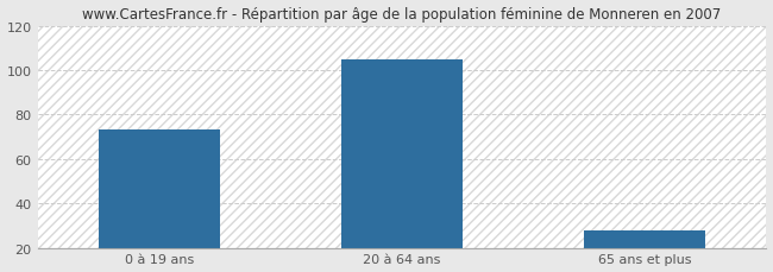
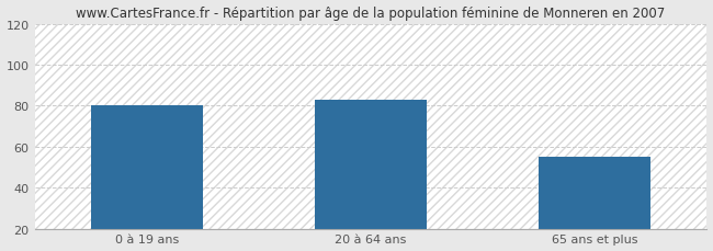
0 à 19 ans: 73 -> 80
20 à 64 ans: 105 -> 83
65 ans et plus: 28 -> 55
